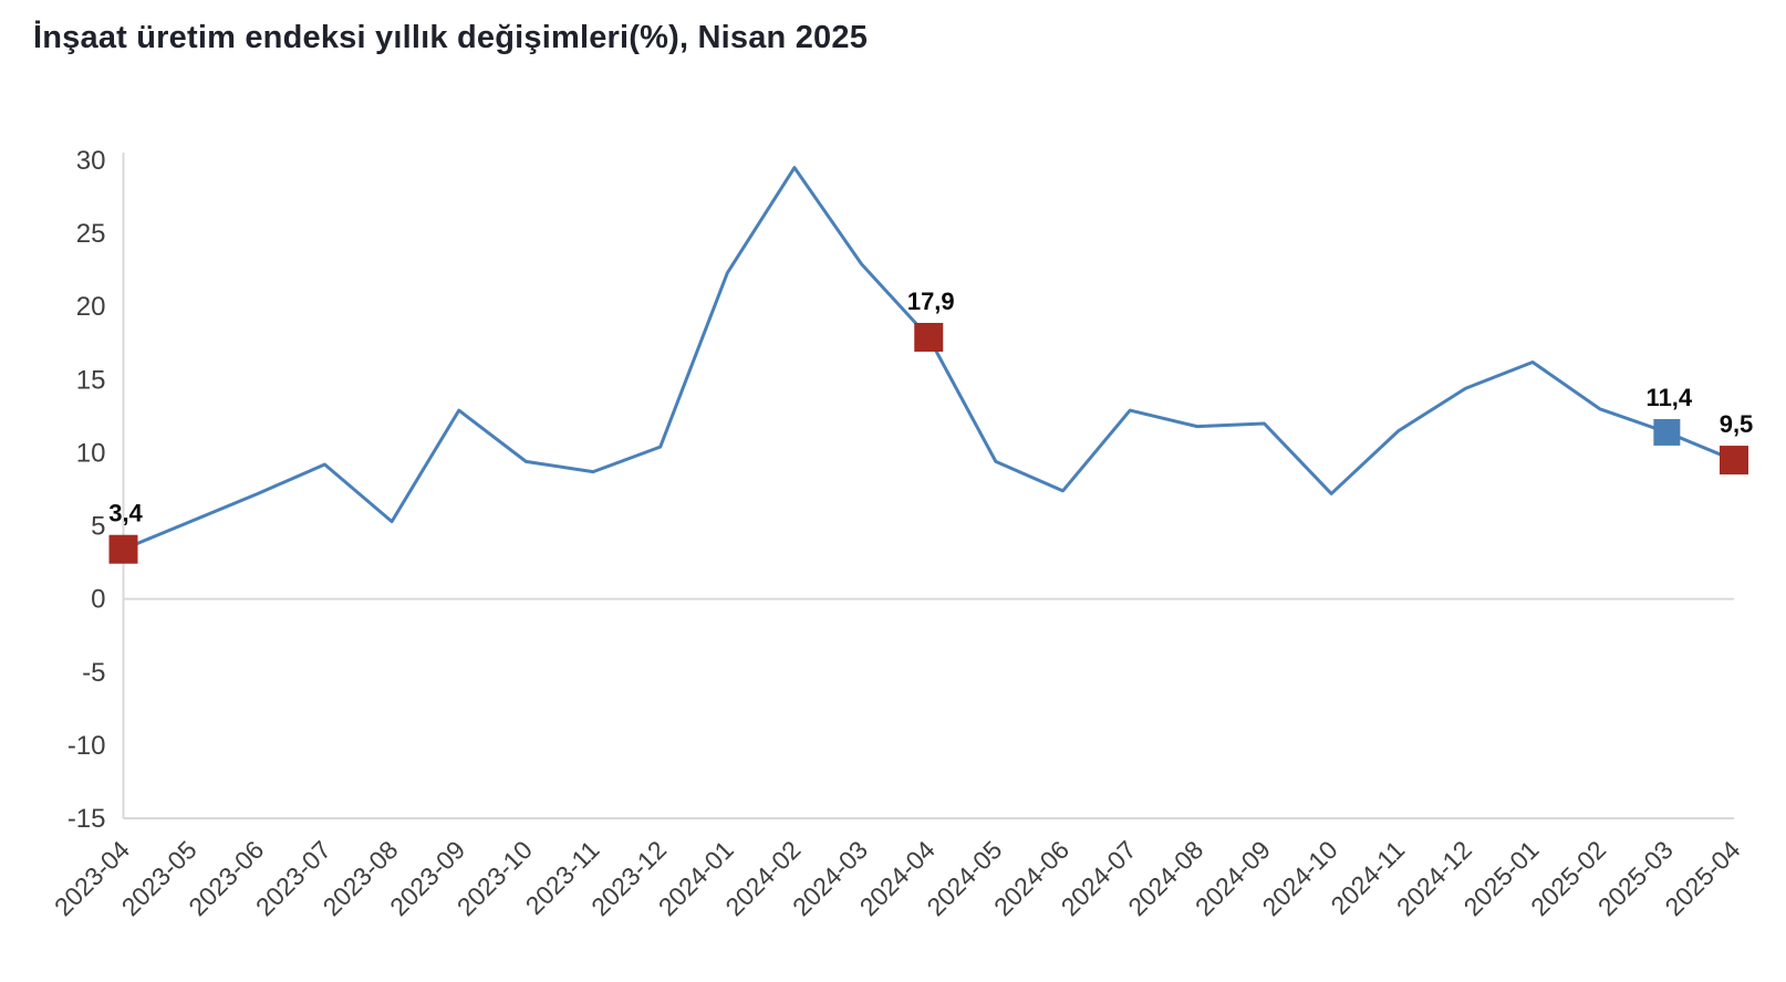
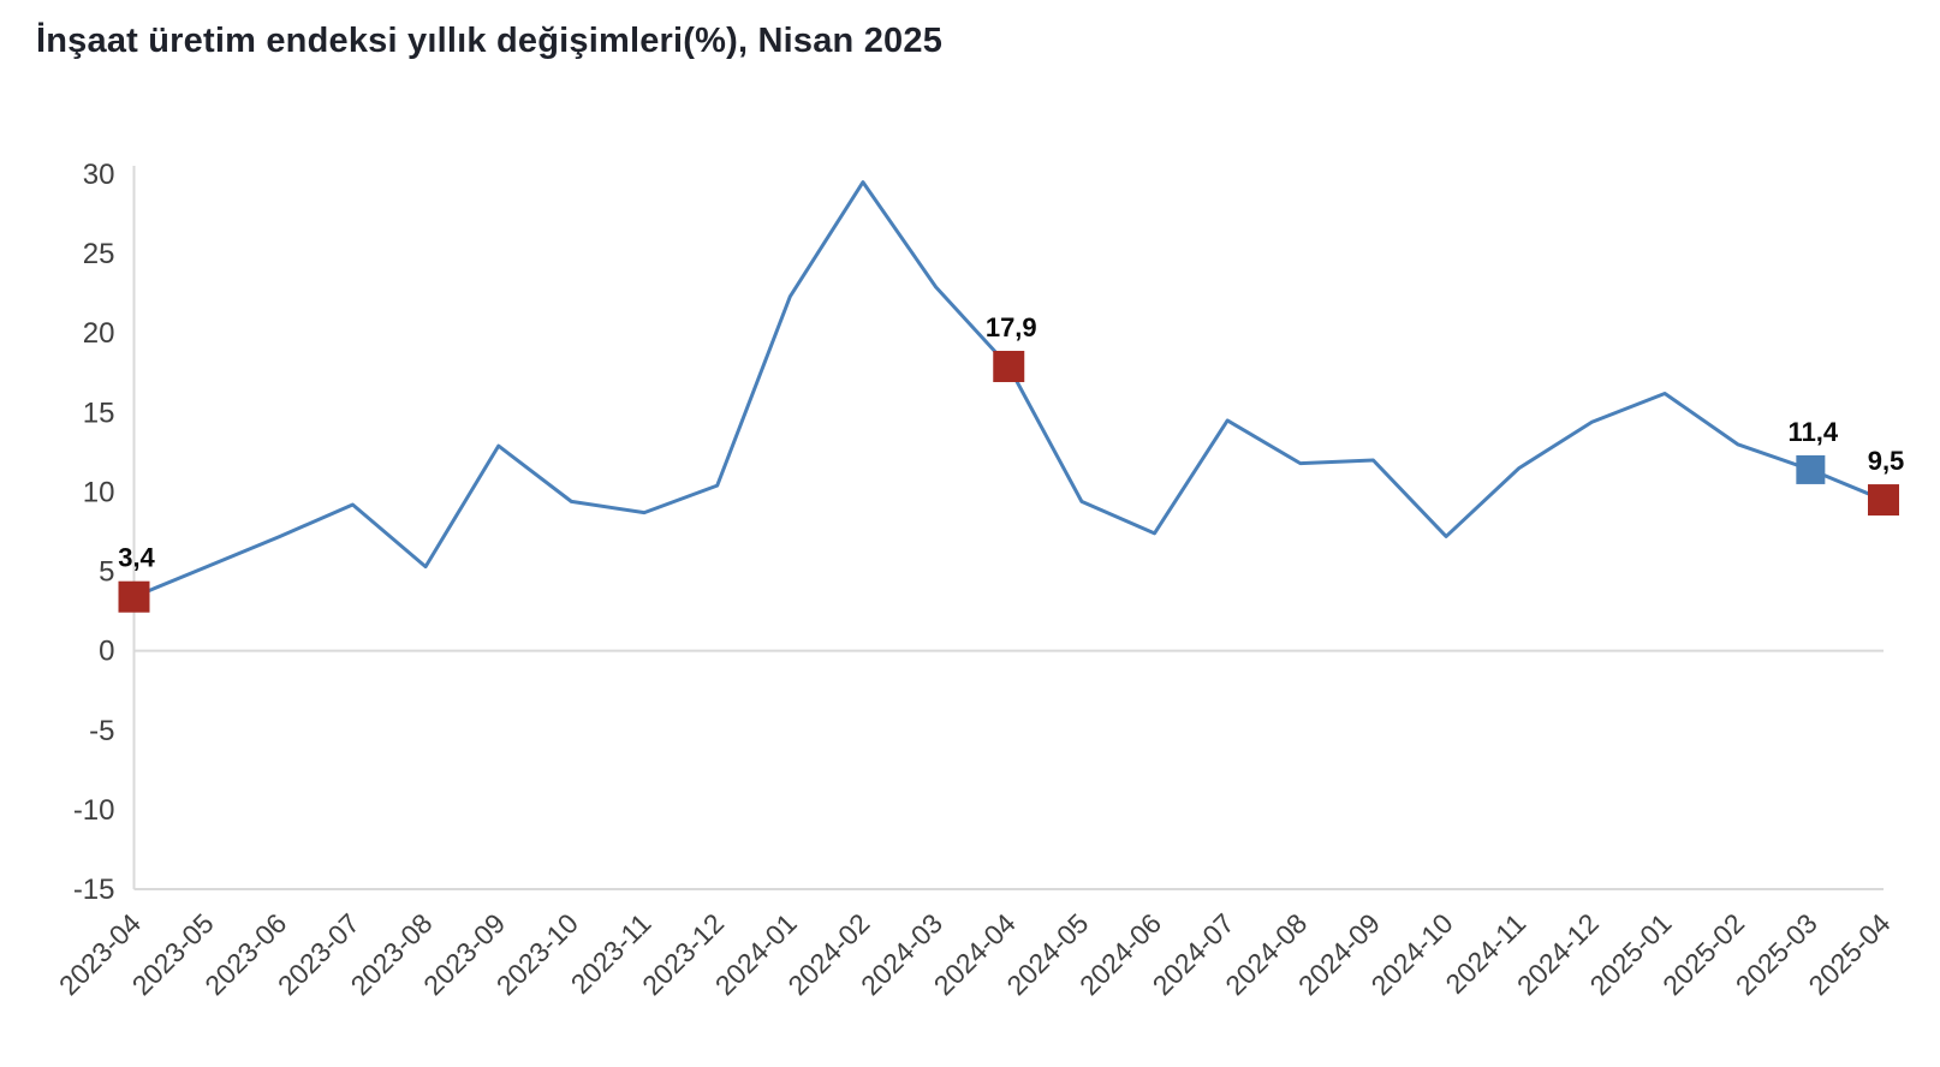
2024-07: 12.9 -> 14.5
